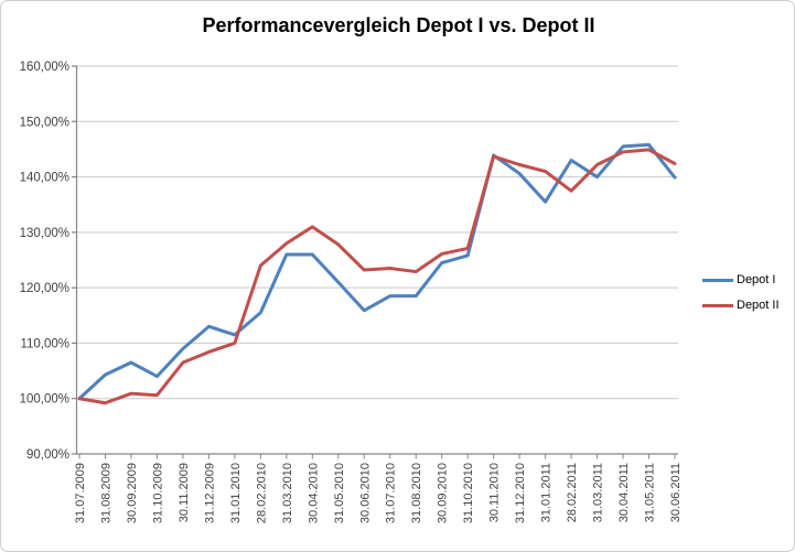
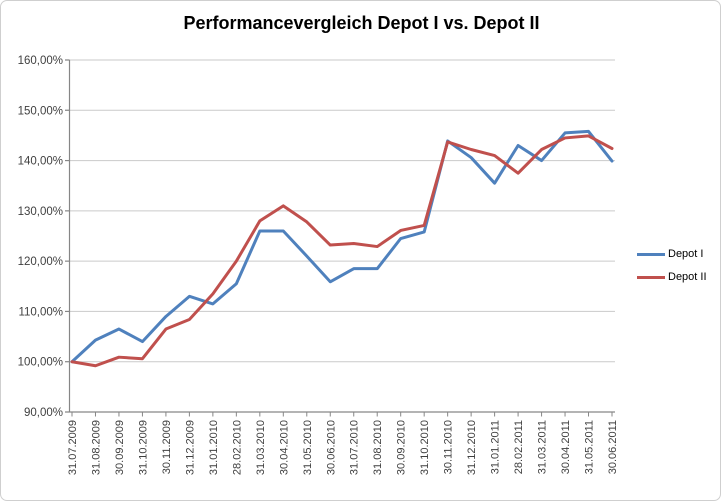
Depot II/31.01.2010: 110% -> 114%
Depot II/28.02.2010: 124% -> 120%
